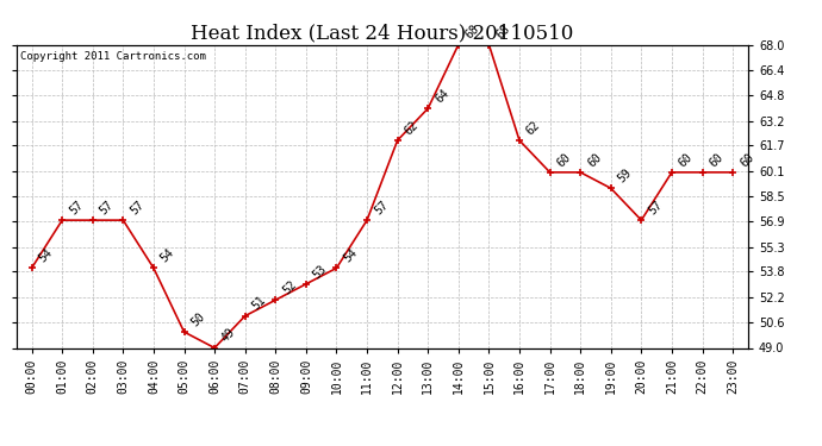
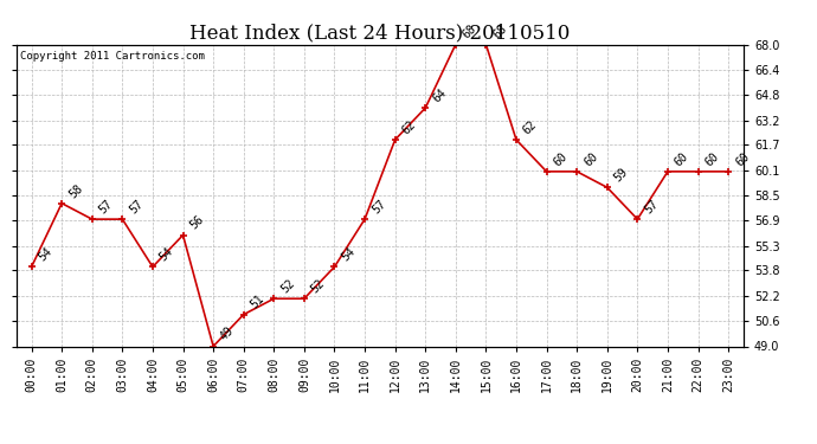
01:00: 57 -> 58
05:00: 50 -> 56
09:00: 53 -> 52
